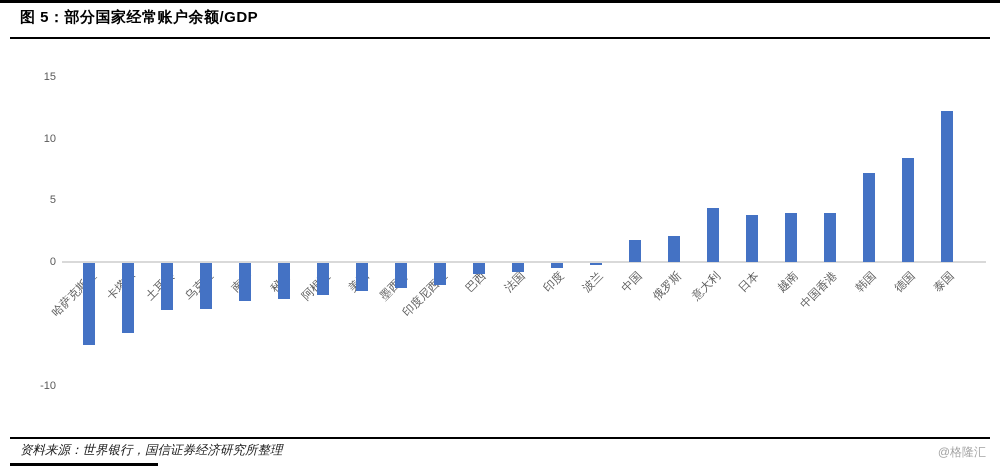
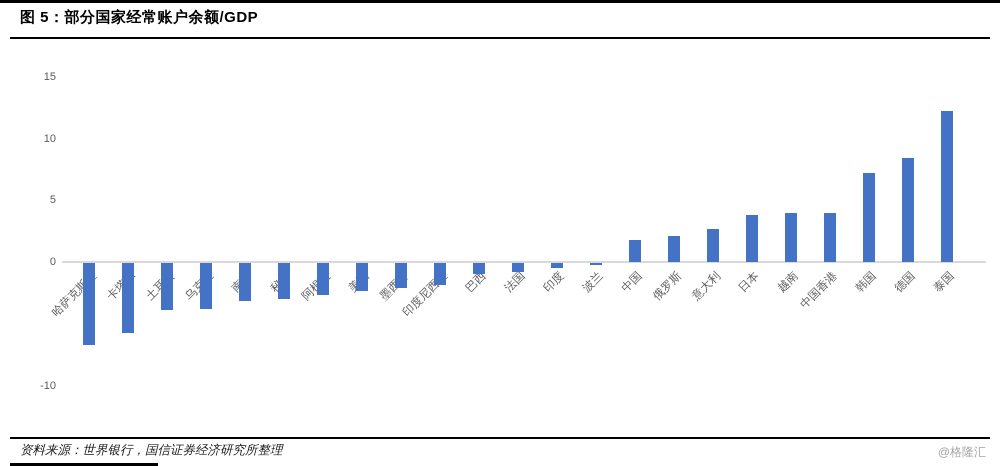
意大利: 4.4 -> 2.7
